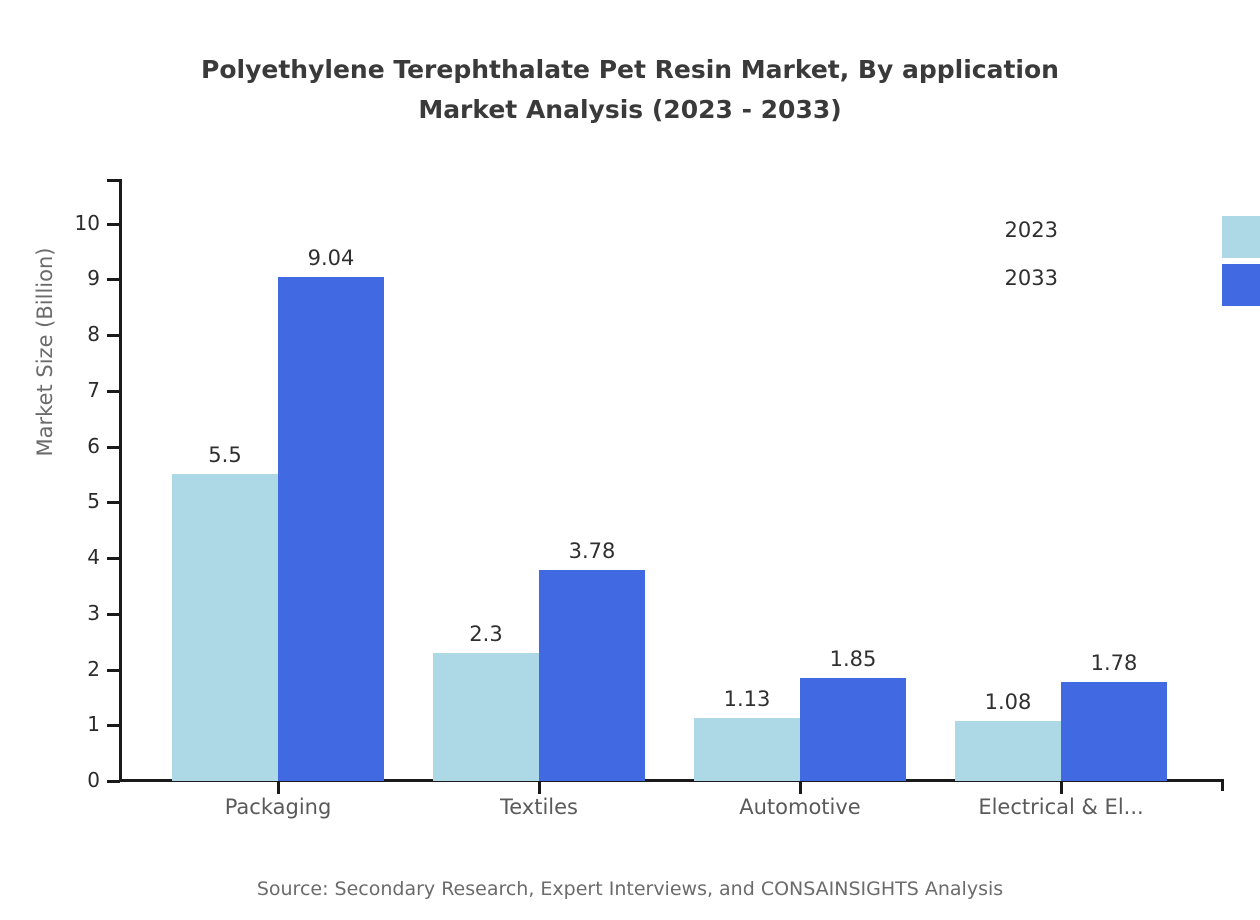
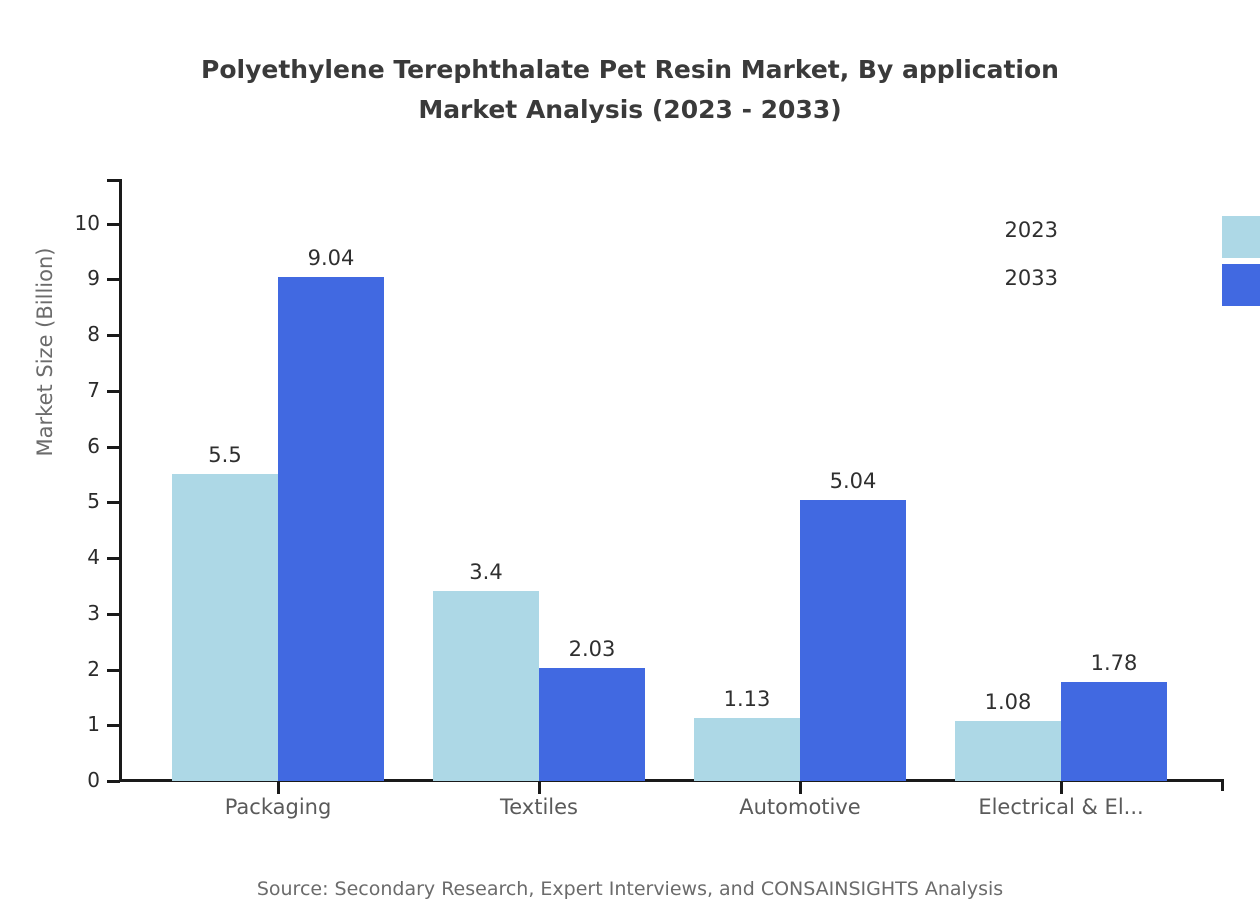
2023/Textiles: 2.3 -> 3.4
2033/Textiles: 3.78 -> 2.03
2033/Automotive: 1.85 -> 5.04
